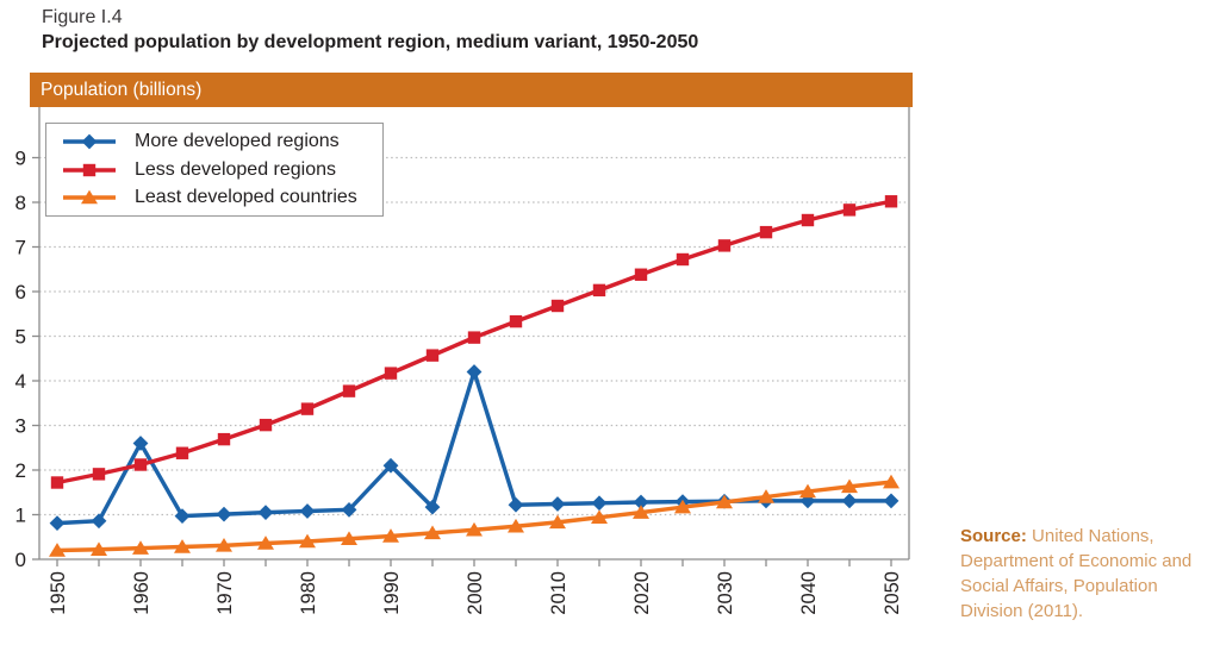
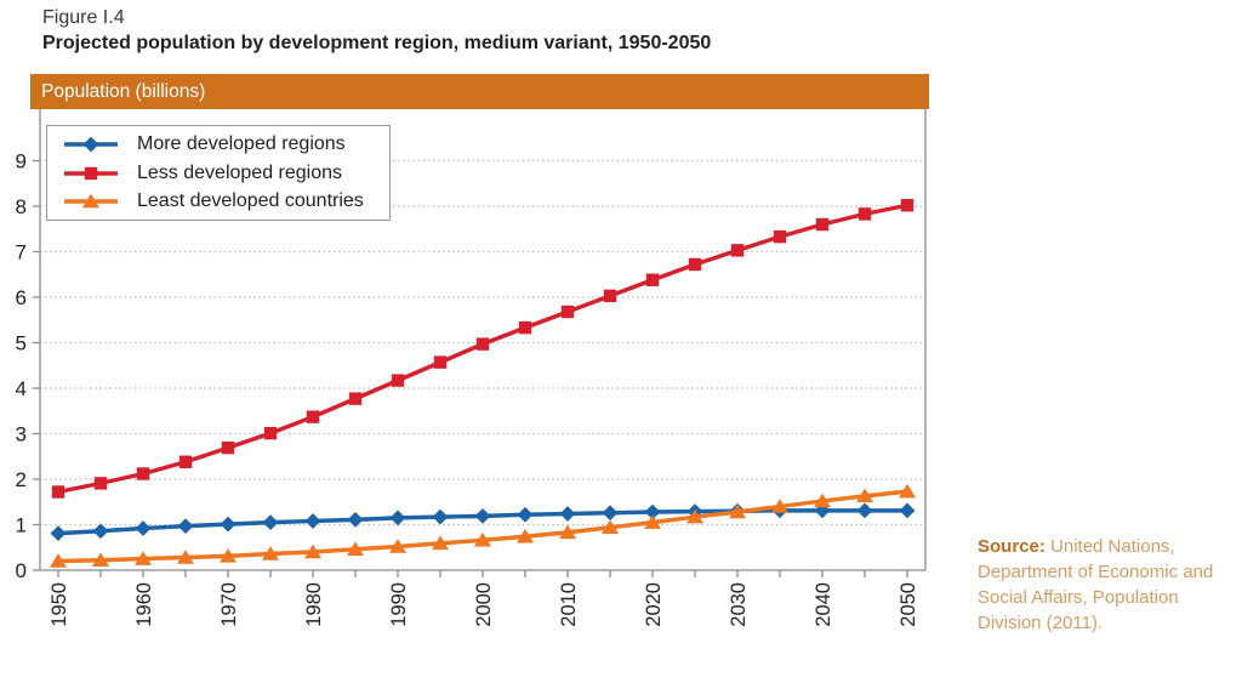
More developed regions/1960: 2.6 -> 0.9
More developed regions/1990: 2.1 -> 1.1
More developed regions/2000: 4.2 -> 1.2
